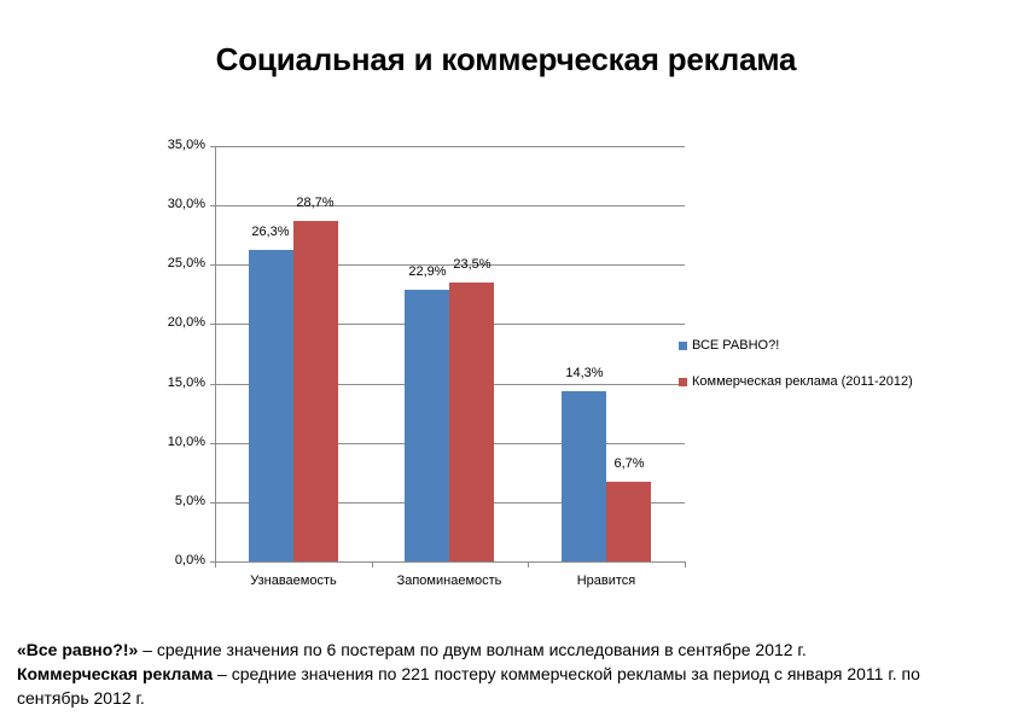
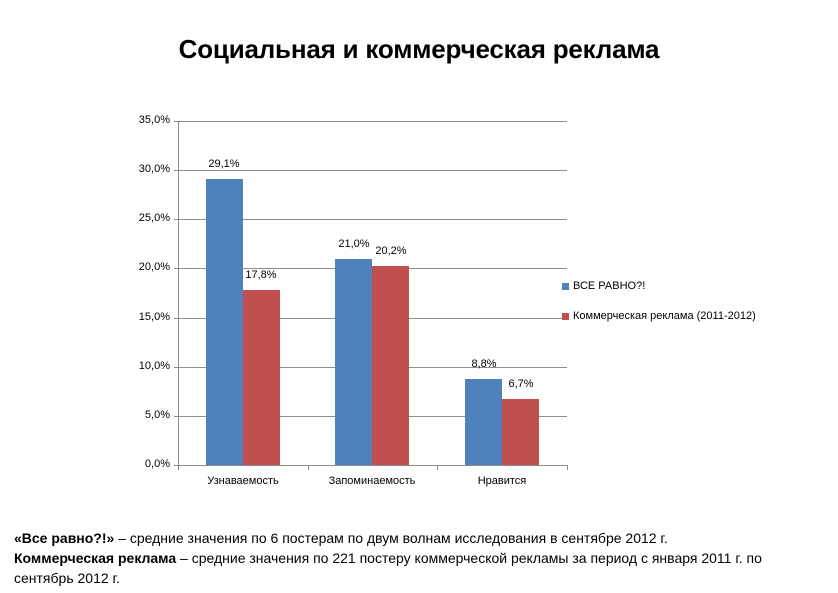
ВСЕ РАВНО?!/Узнаваемость: 26,3% -> 29,1%
Коммерческая реклама (2011-2012)/Узнаваемость: 28,7% -> 17,8%
ВСЕ РАВНО?!/Запоминаемость: 22,9% -> 21,0%
Коммерческая реклама (2011-2012)/Запоминаемость: 23,5% -> 20,2%
ВСЕ РАВНО?!/Нравится: 14,3% -> 8,8%
